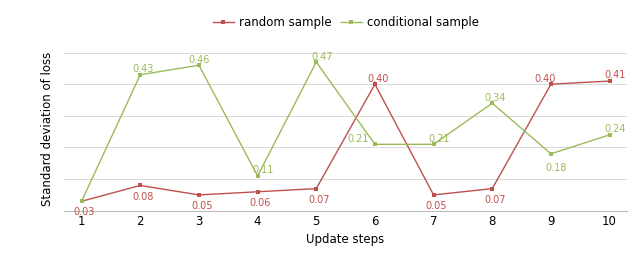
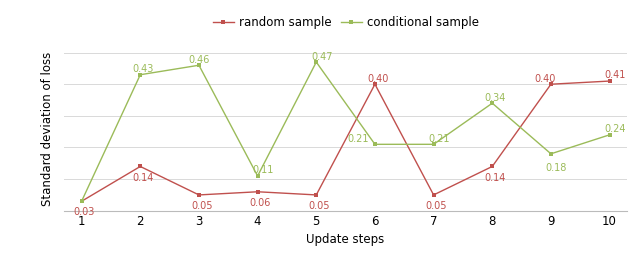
random sample/2: 0.08 -> 0.14
random sample/5: 0.07 -> 0.05
random sample/8: 0.07 -> 0.14
